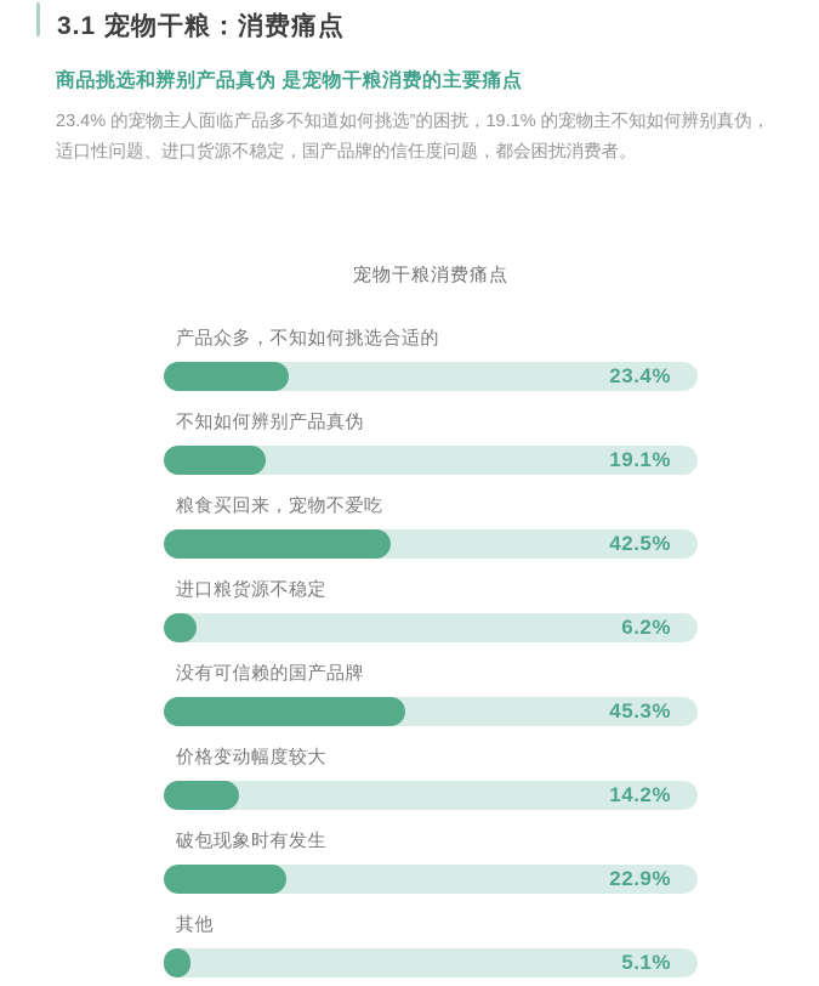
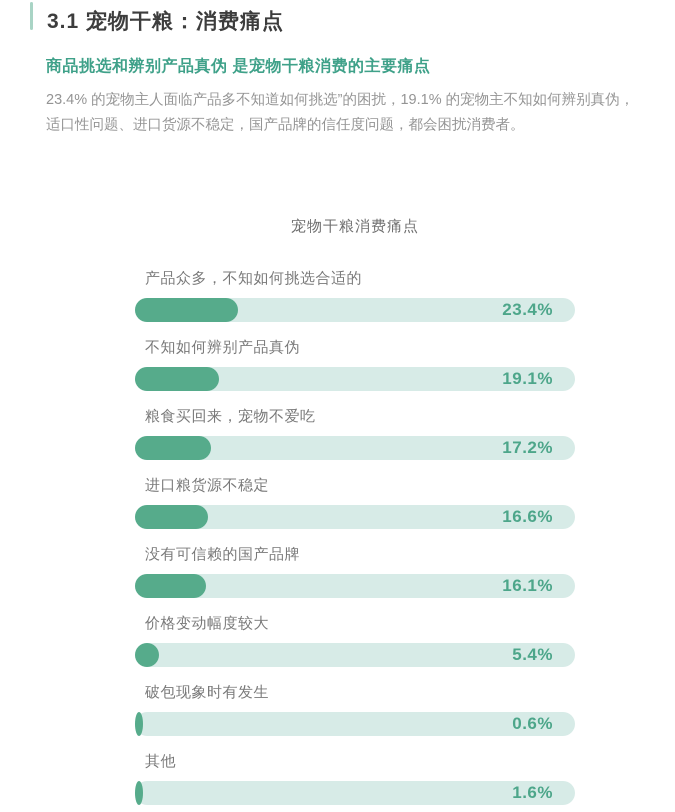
粮食买回来，宠物不爱吃: 42.5% -> 17.2%
进口粮货源不稳定: 6.2% -> 16.6%
没有可信赖的国产品牌: 45.3% -> 16.1%
价格变动幅度较大: 14.2% -> 5.4%
破包现象时有发生: 22.9% -> 0.6%
其他: 5.1% -> 1.6%
